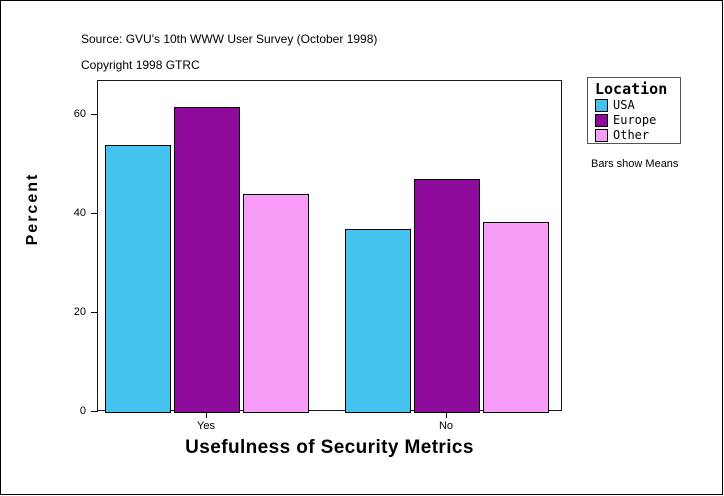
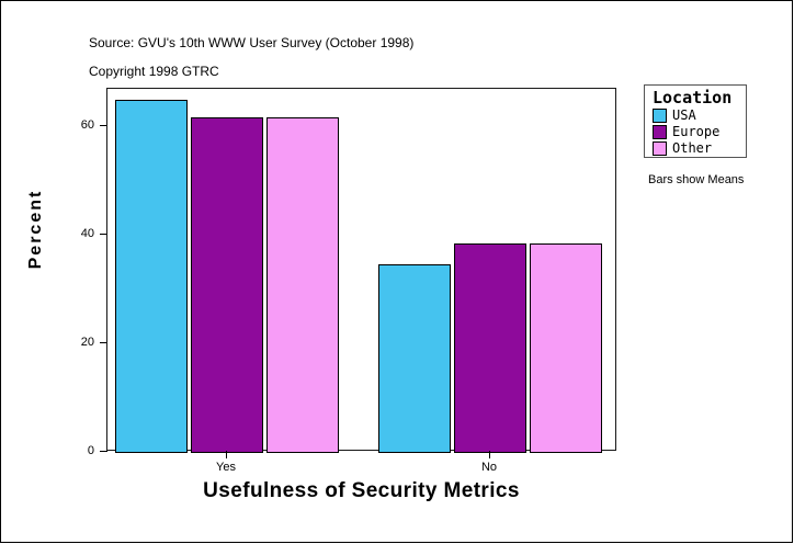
USA/Yes: 54 -> 65
Other/Yes: 44 -> 62
USA/No: 37 -> 34
Europe/No: 47 -> 38
